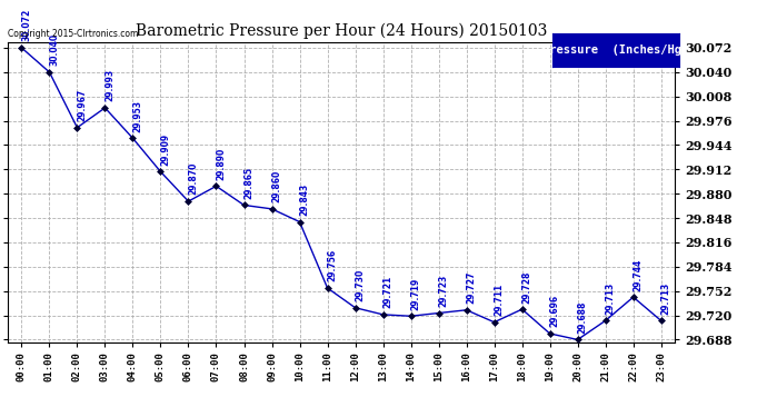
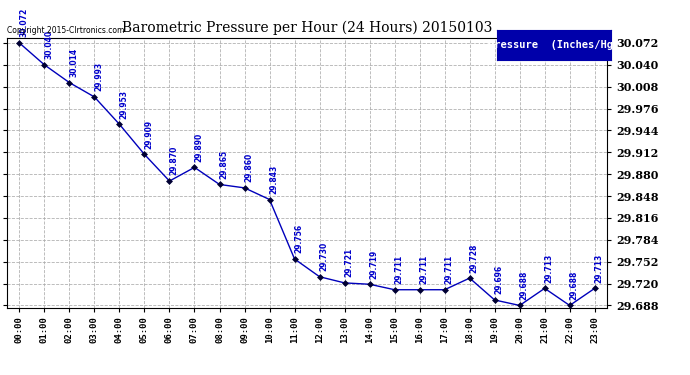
02:00: 29.967 -> 30.014
15:00: 29.723 -> 29.711
16:00: 29.727 -> 29.711
22:00: 29.744 -> 29.688
